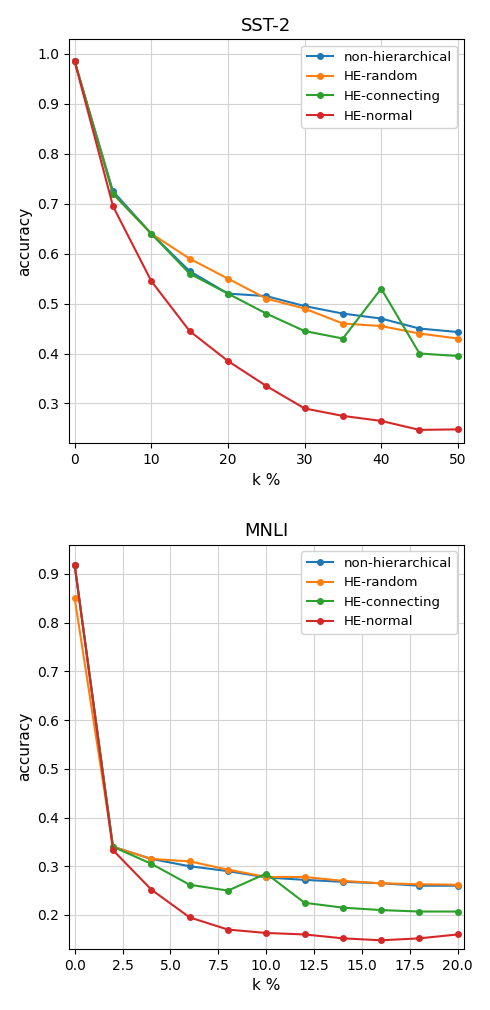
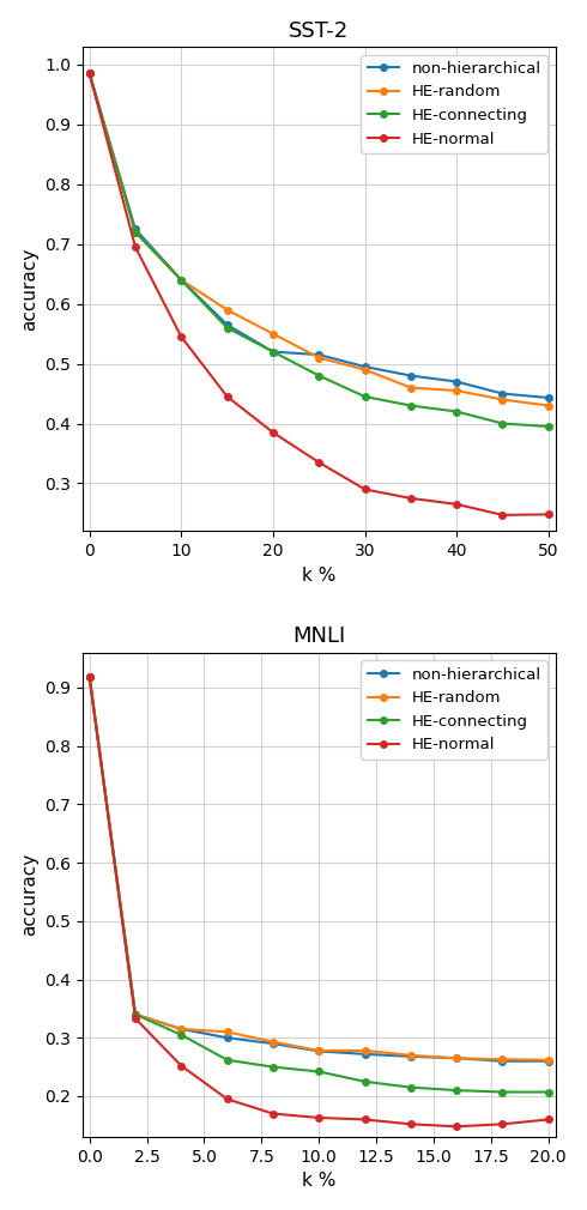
SST-2/HE-connecting/40: 0.530 -> 0.420
MNLI/HE-random/0.0: 0.850 -> 0.918
MNLI/HE-connecting/10.0: 0.285 -> 0.242
